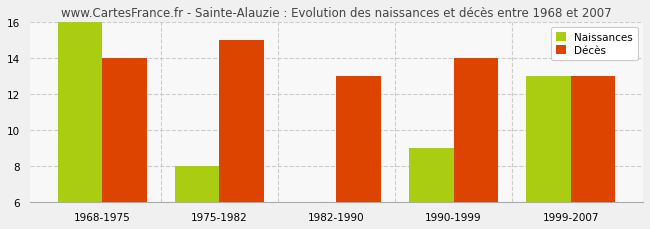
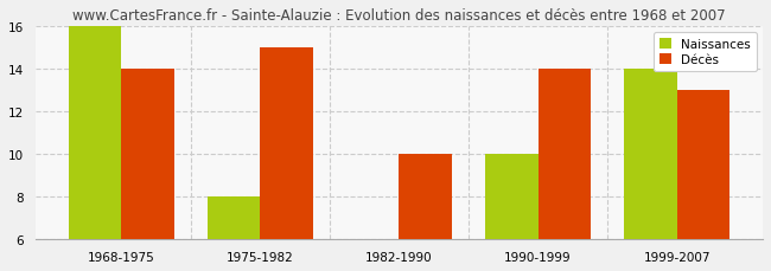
Décès/1982-1990: 13 -> 10
Naissances/1990-1999: 9 -> 10
Naissances/1999-2007: 13 -> 14
